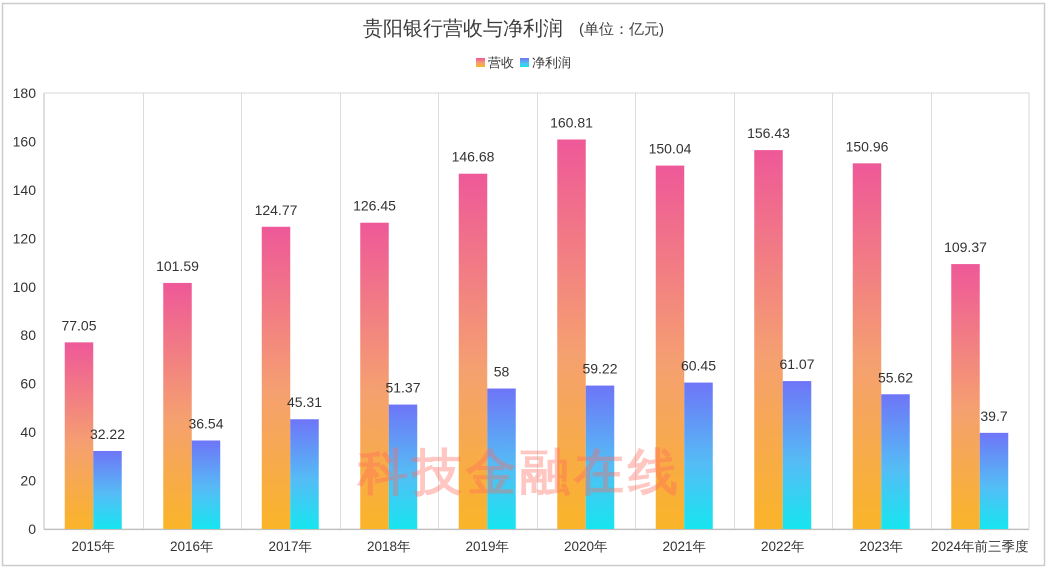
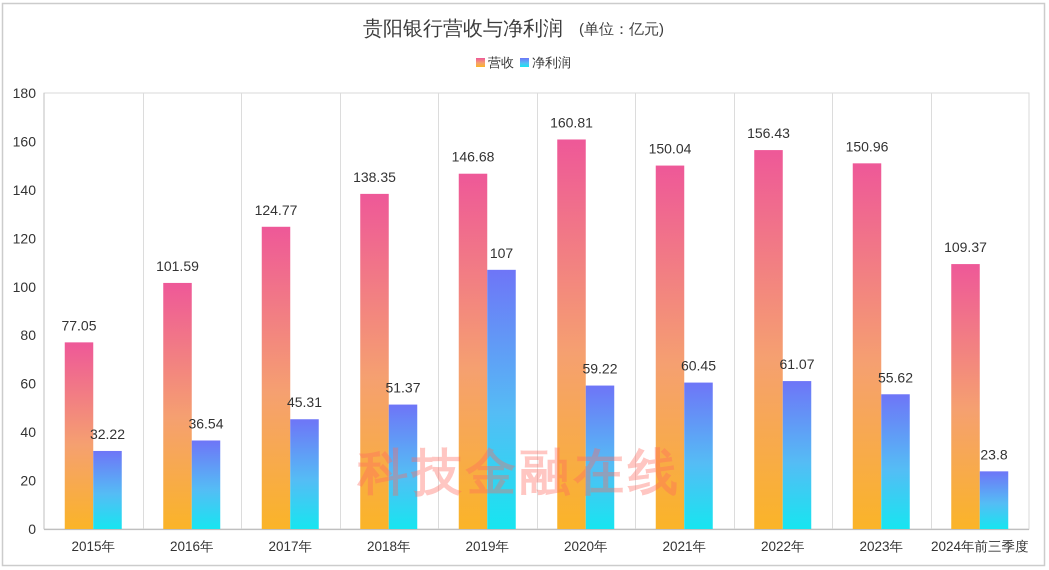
营收/2018年: 126.45 -> 138.35
净利润/2019年: 58 -> 107
净利润/2024年前三季度: 39.7 -> 23.8
